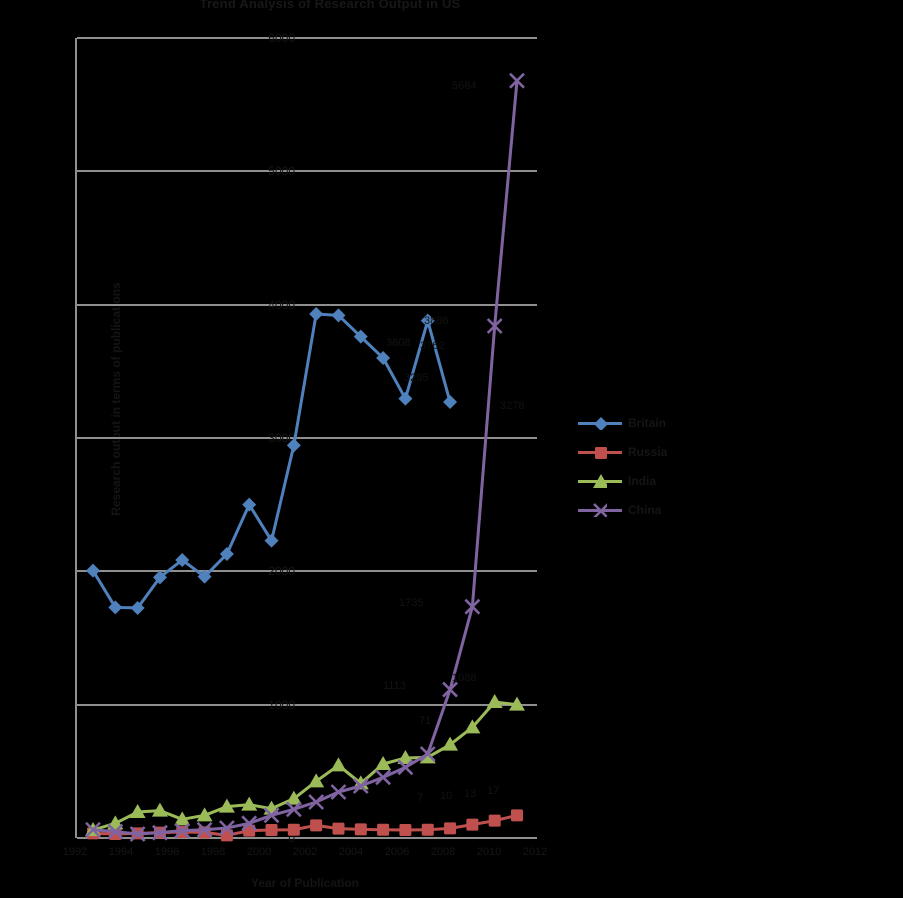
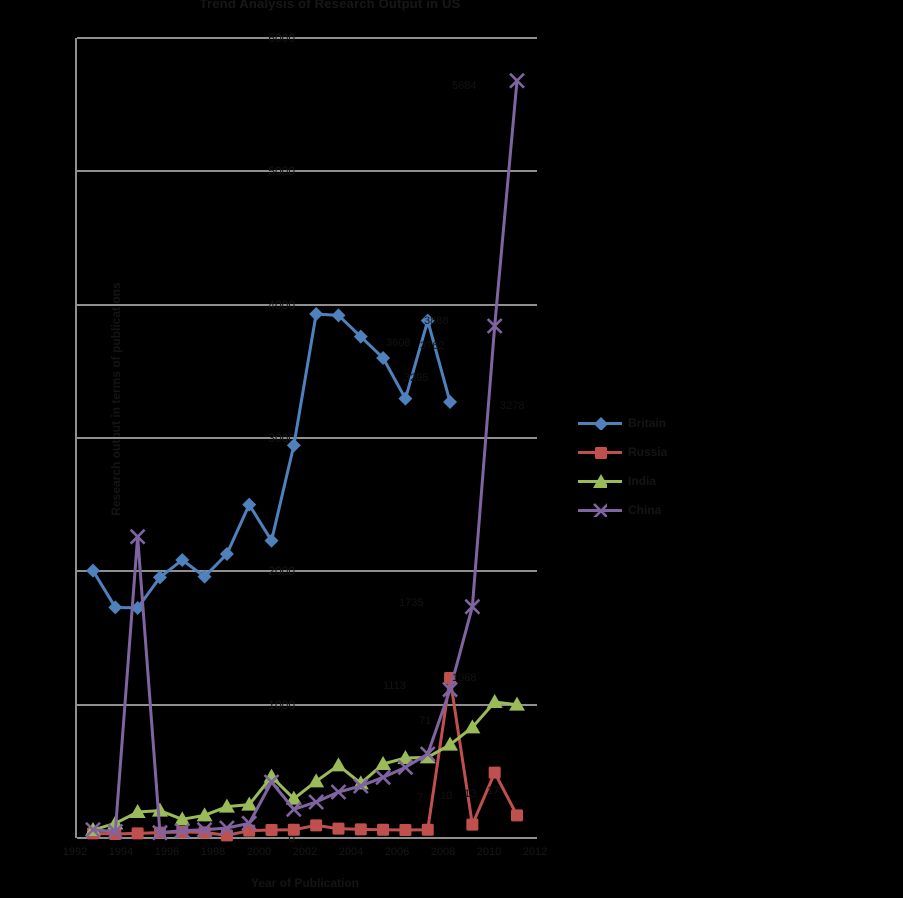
China/1994: 30 -> 2260
India/2000: 220 -> 460
China/2000: 170 -> 420
Russia/2008: 70 -> 1200
Russia/2010: 130 -> 490
